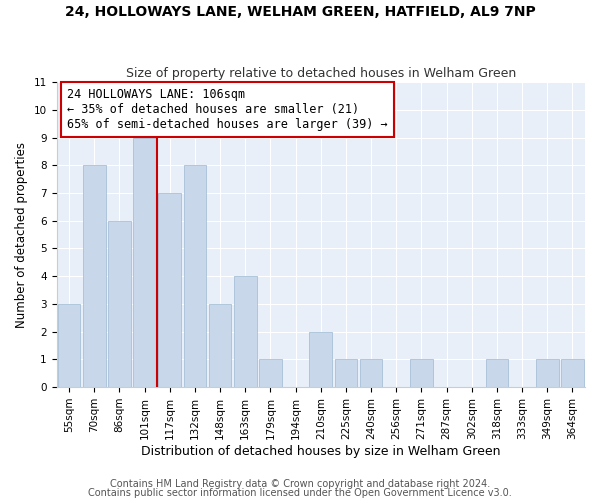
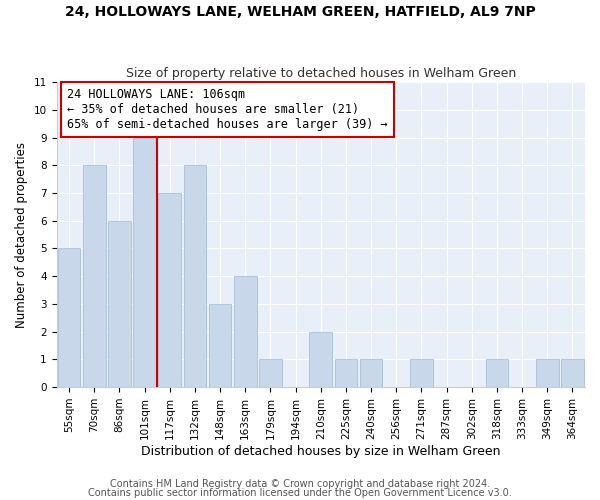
55sqm: 3 -> 5
